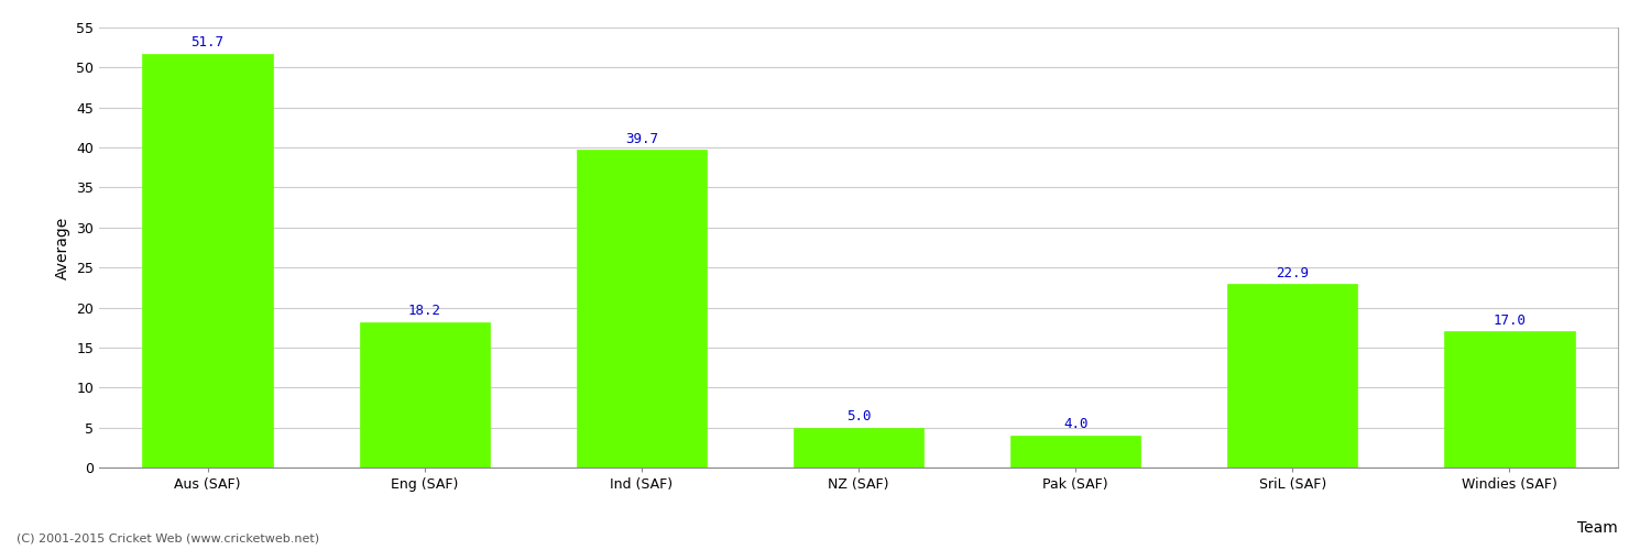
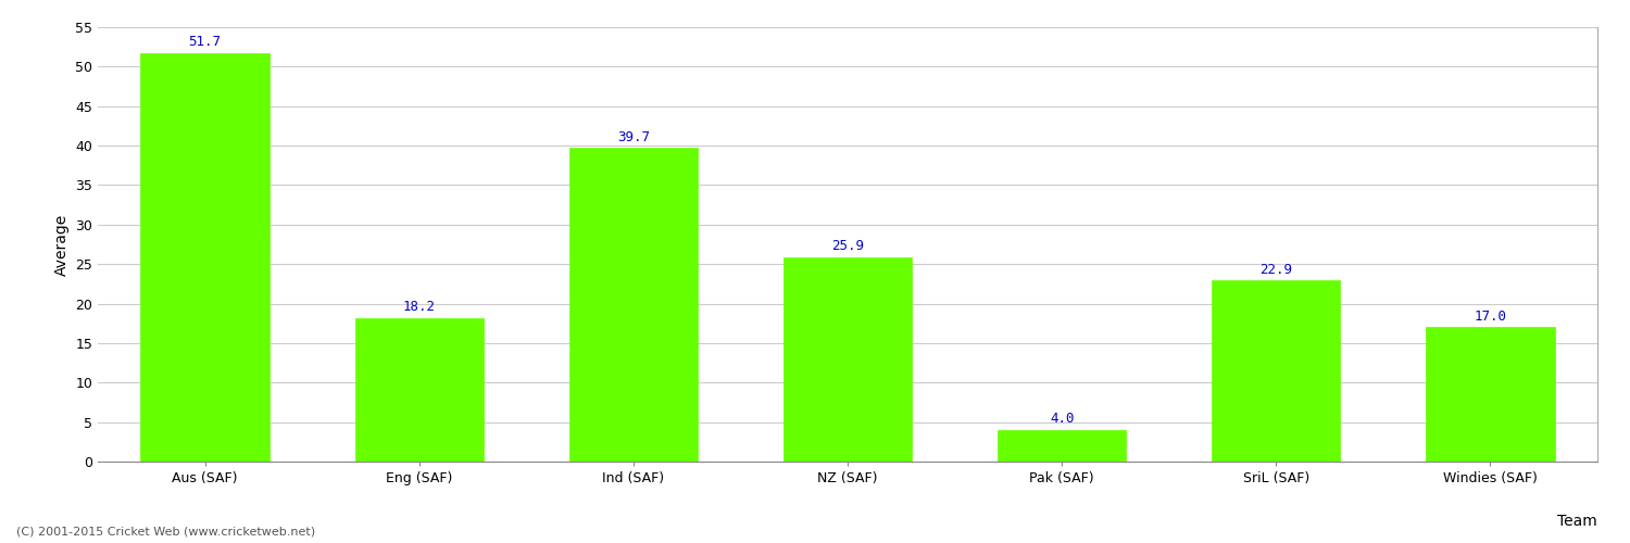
NZ (SAF): 5.0 -> 25.9
